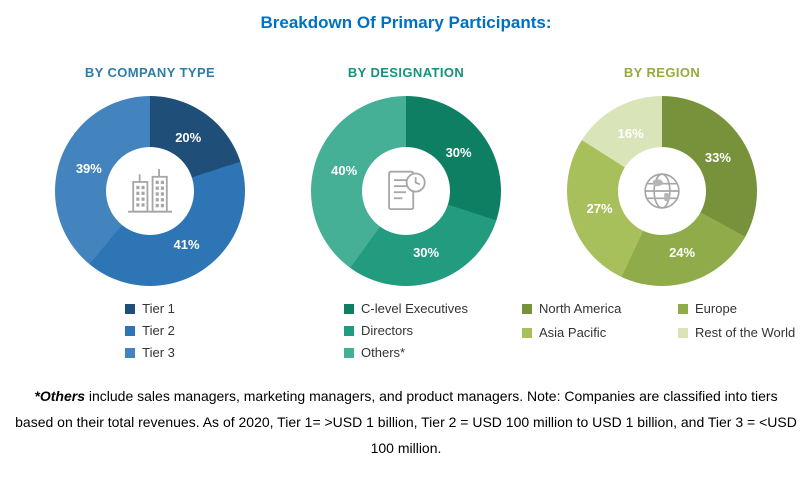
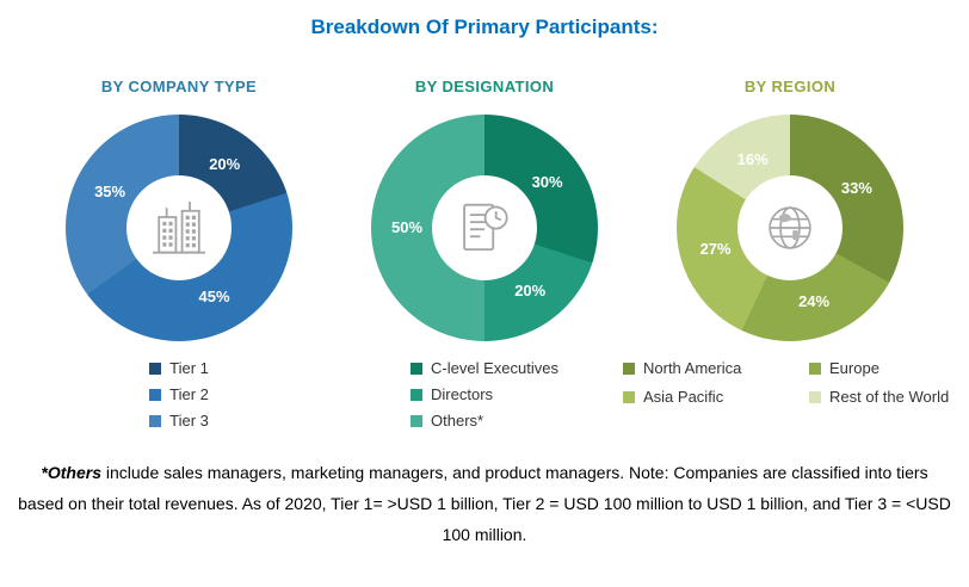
BY COMPANY TYPE/Tier 2: 41% -> 45%
BY COMPANY TYPE/Tier 3: 39% -> 35%
BY DESIGNATION/Directors: 30% -> 20%
BY DESIGNATION/Others*: 40% -> 50%
